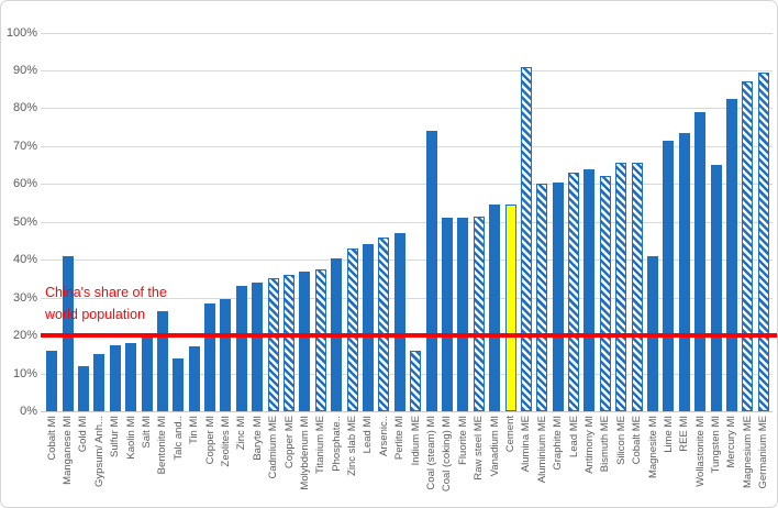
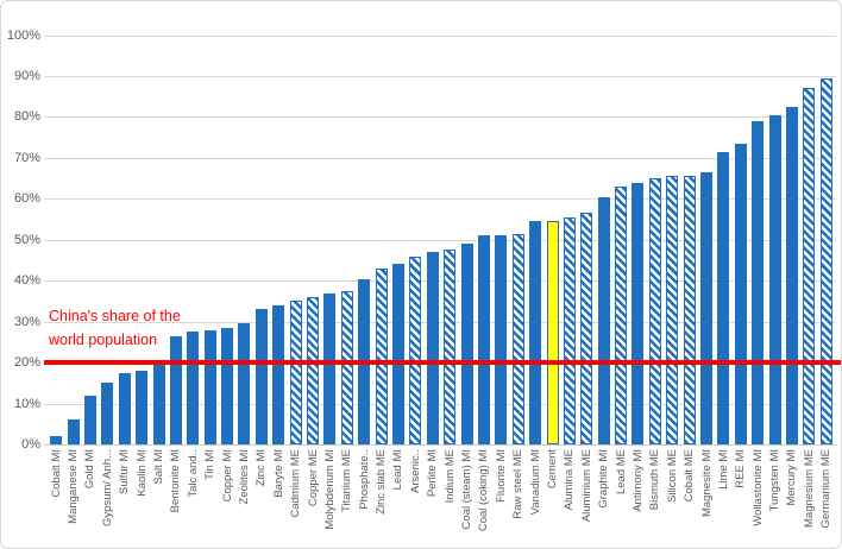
Cobalt MI: 16% -> 2%
Manganese MI: 41% -> 6%
Talc and..: 14% -> 28%
Tin MI: 17% -> 28%
Indium ME: 16% -> 48%
Coal (steam) MI: 74% -> 49%
Alumina ME: 91% -> 56%
Aluminium ME: 60% -> 56%
Bismuth ME: 62% -> 65%
Magnesite MI: 41% -> 66%
Tungsten MI: 65% -> 80%
